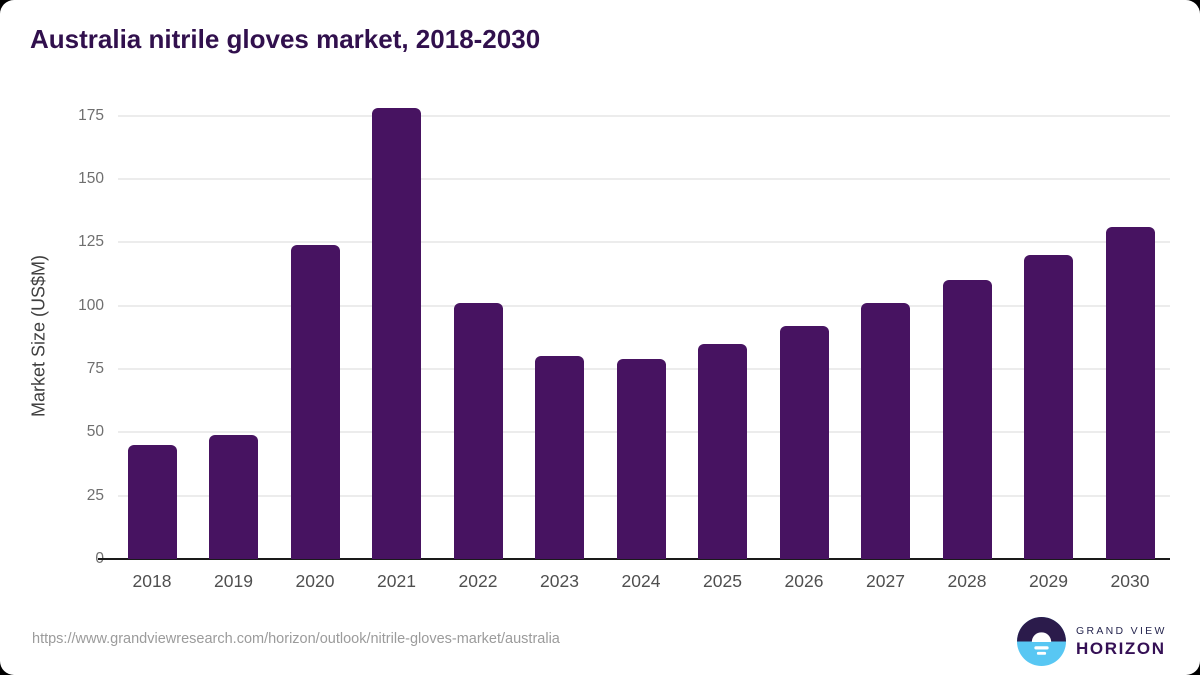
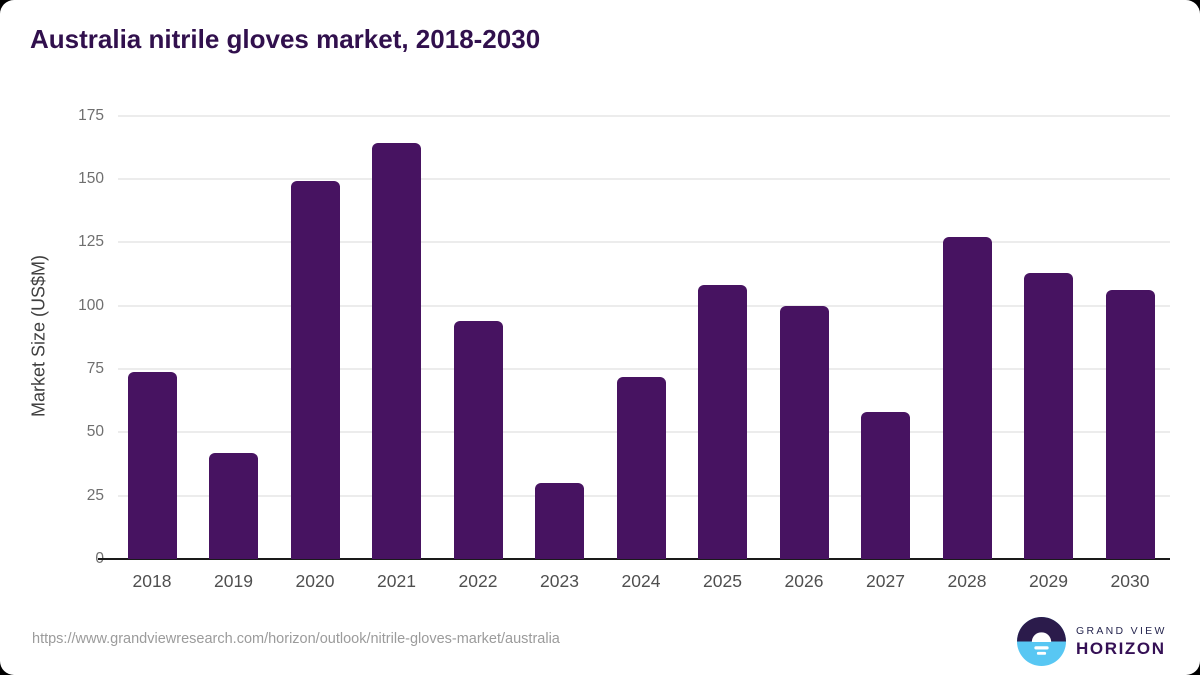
2018: 45 -> 74
2019: 49 -> 42
2020: 124 -> 149
2021: 178 -> 164
2022: 101 -> 94
2023: 80 -> 30
2024: 79 -> 72
2025: 85 -> 108
2026: 92 -> 100
2027: 101 -> 58
2028: 110 -> 127
2029: 120 -> 113
2030: 131 -> 106
